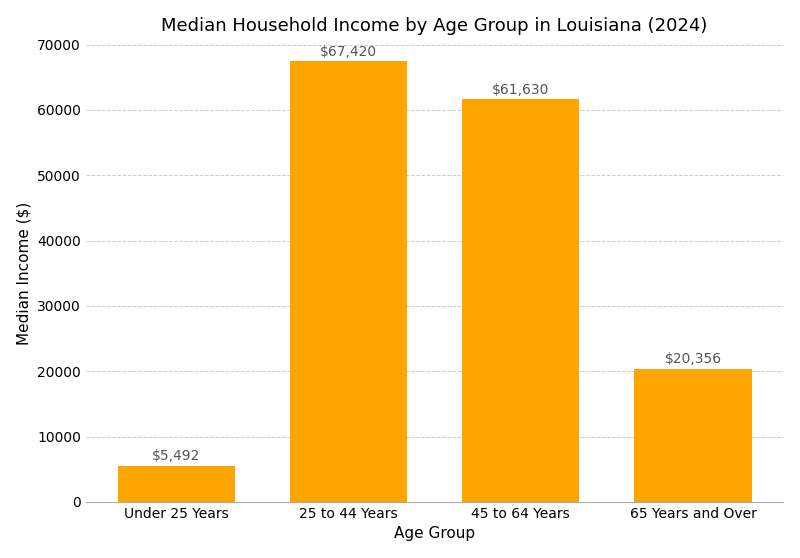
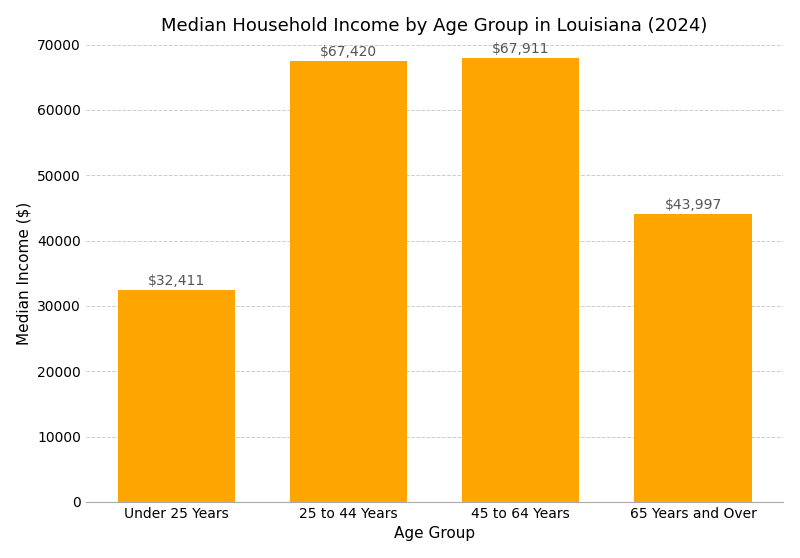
Under 25 Years: $5,492 -> $32,411
45 to 64 Years: $61,630 -> $67,911
65 Years and Over: $20,356 -> $43,997
